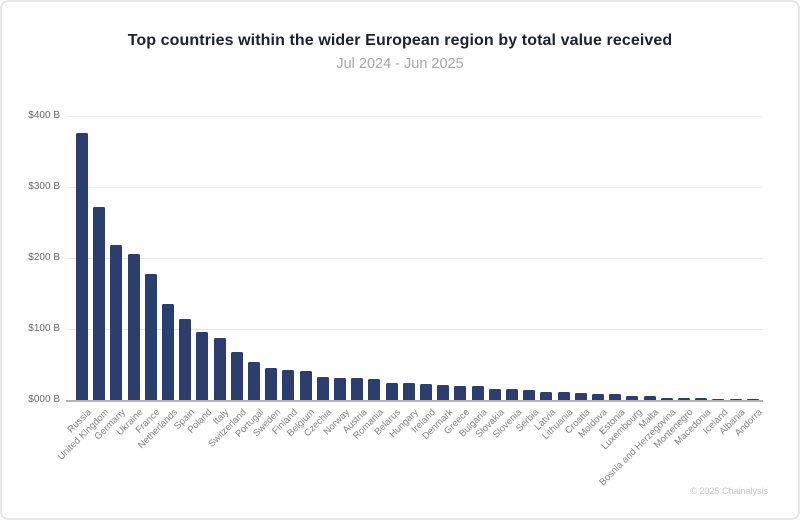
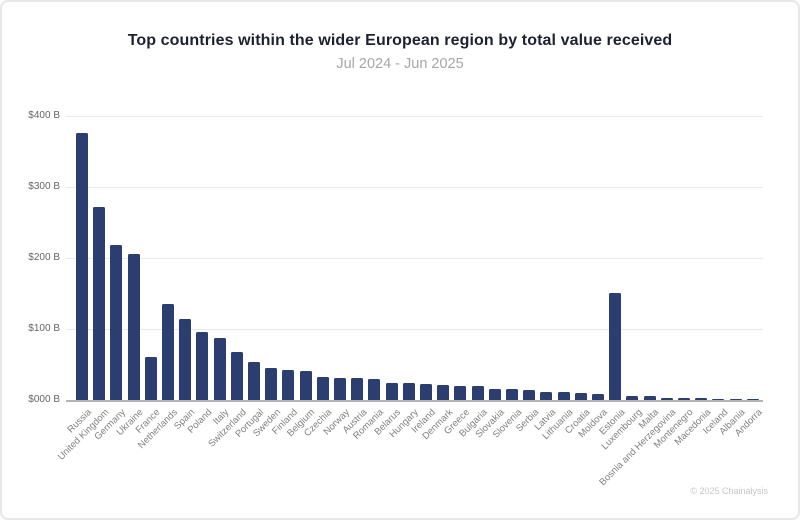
France: $180B -> $60B
Estonia: $10B -> $150B
